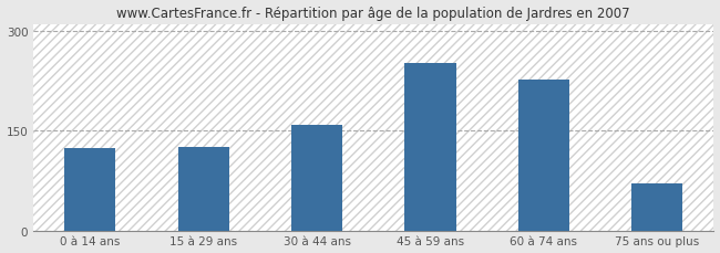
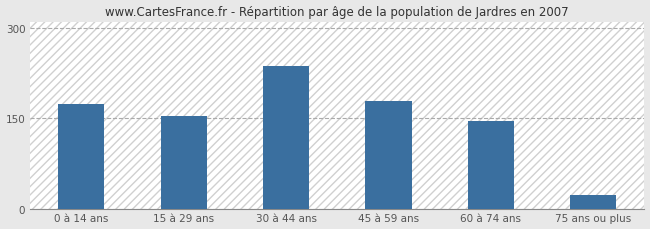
0 à 14 ans: 124 -> 174
15 à 29 ans: 126 -> 153
30 à 44 ans: 158 -> 236
45 à 59 ans: 252 -> 178
60 à 74 ans: 226 -> 145
75 ans ou plus: 70 -> 22
